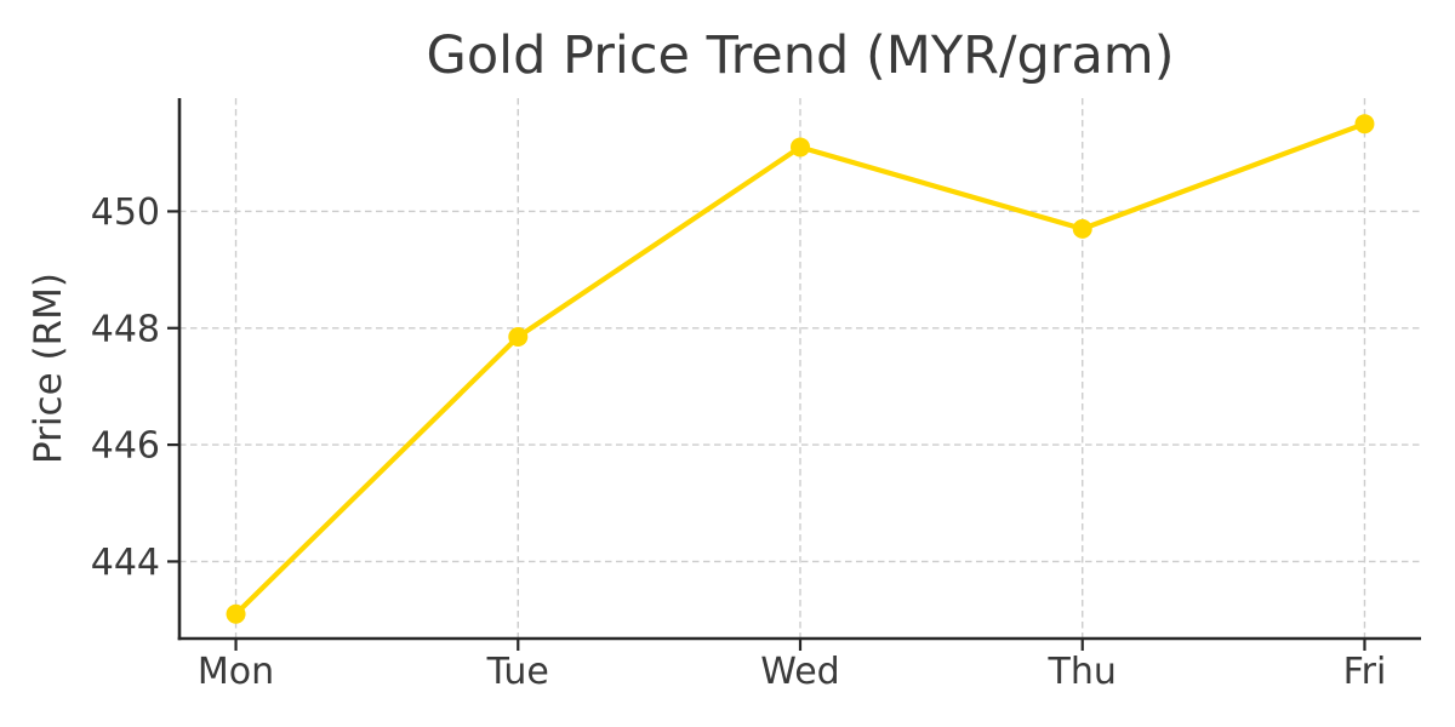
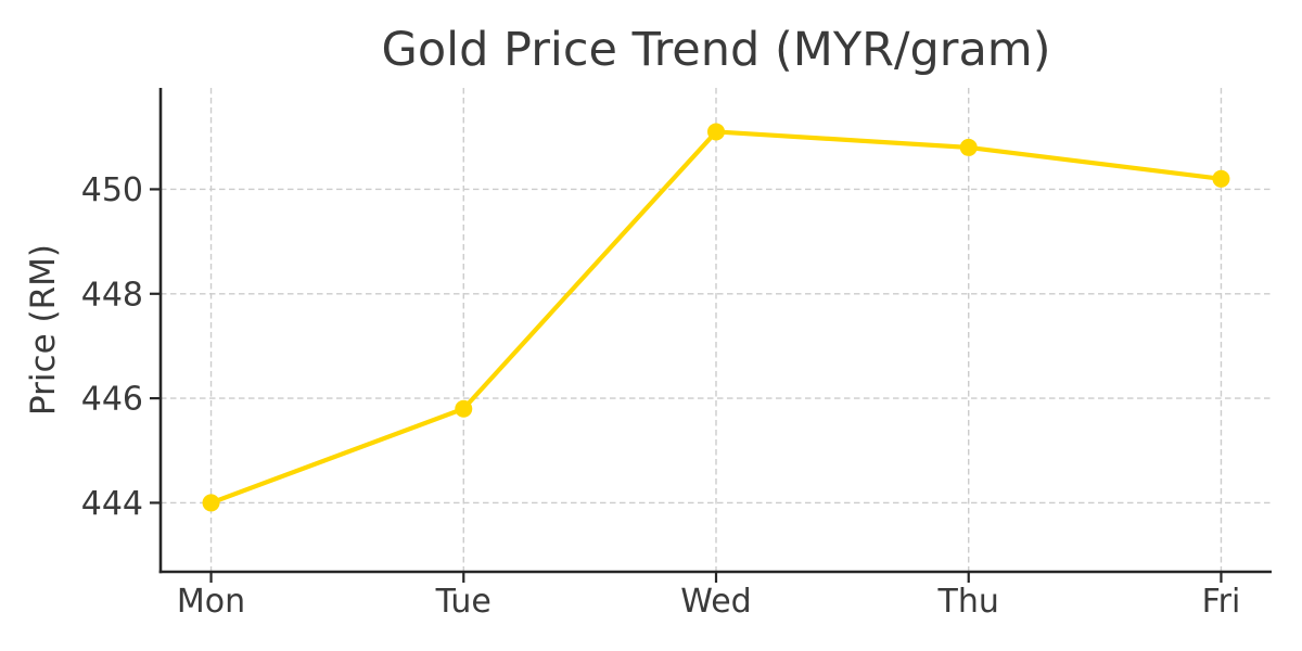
Mon: 443.1 -> 444.0
Tue: 447.9 -> 445.8
Thu: 449.7 -> 450.8
Fri: 451.5 -> 450.2
